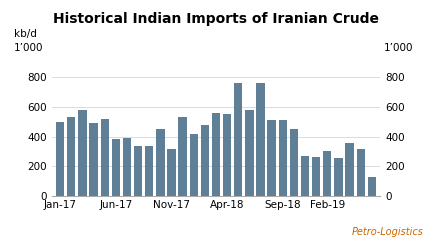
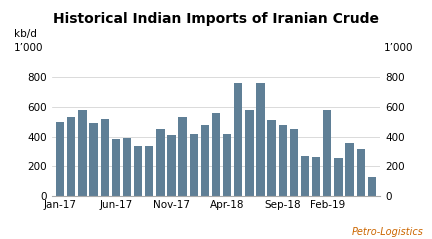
Nov-17: 320 -> 410
Apr-18: 560 -> 420
Sep-18: 520 -> 480
Feb-19: 300 -> 580
